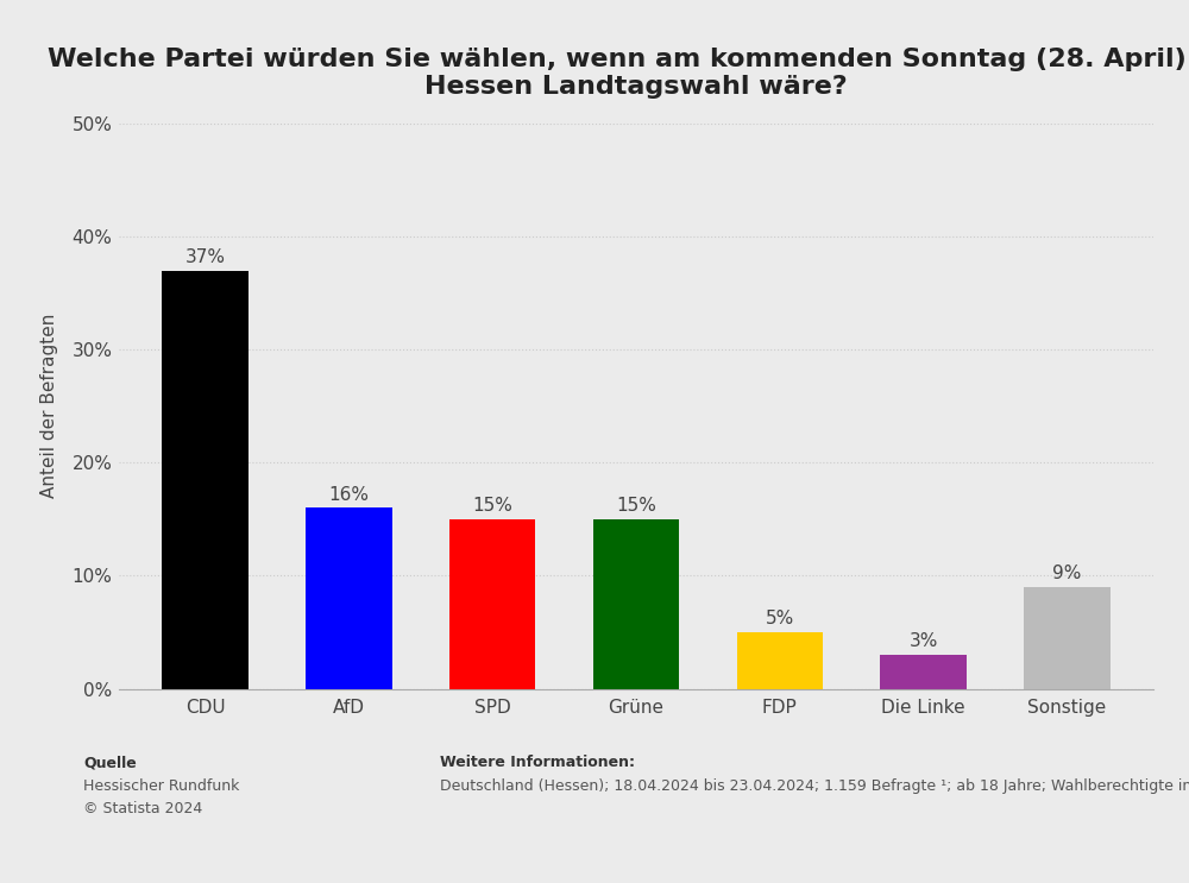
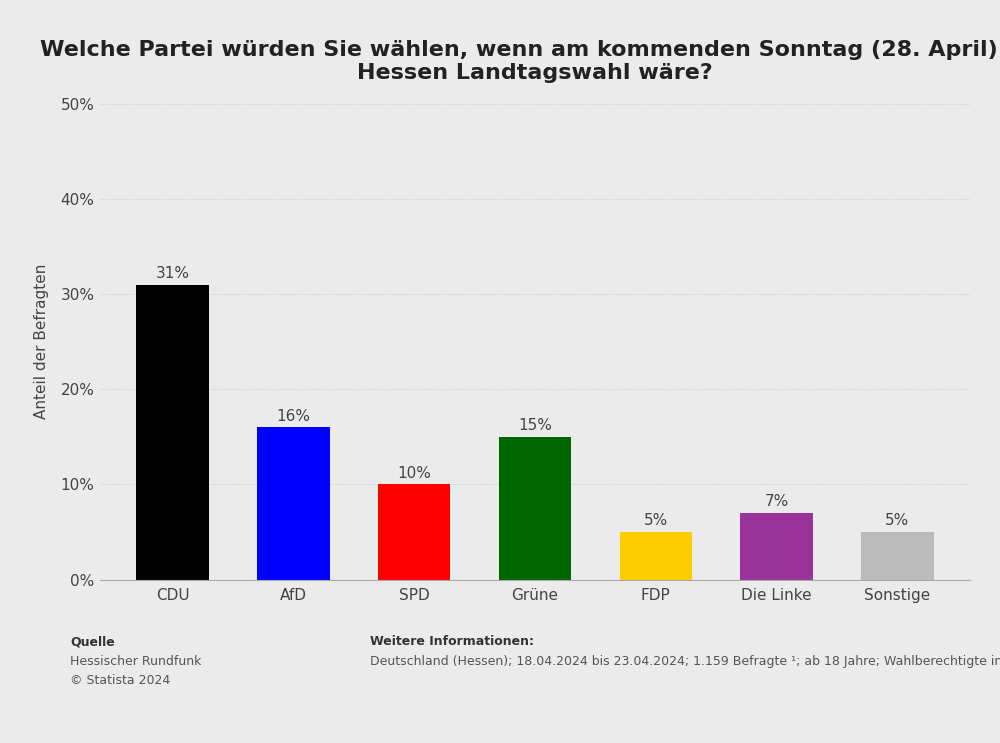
CDU: 37% -> 31%
SPD: 15% -> 10%
Die Linke: 3% -> 7%
Sonstige: 9% -> 5%
